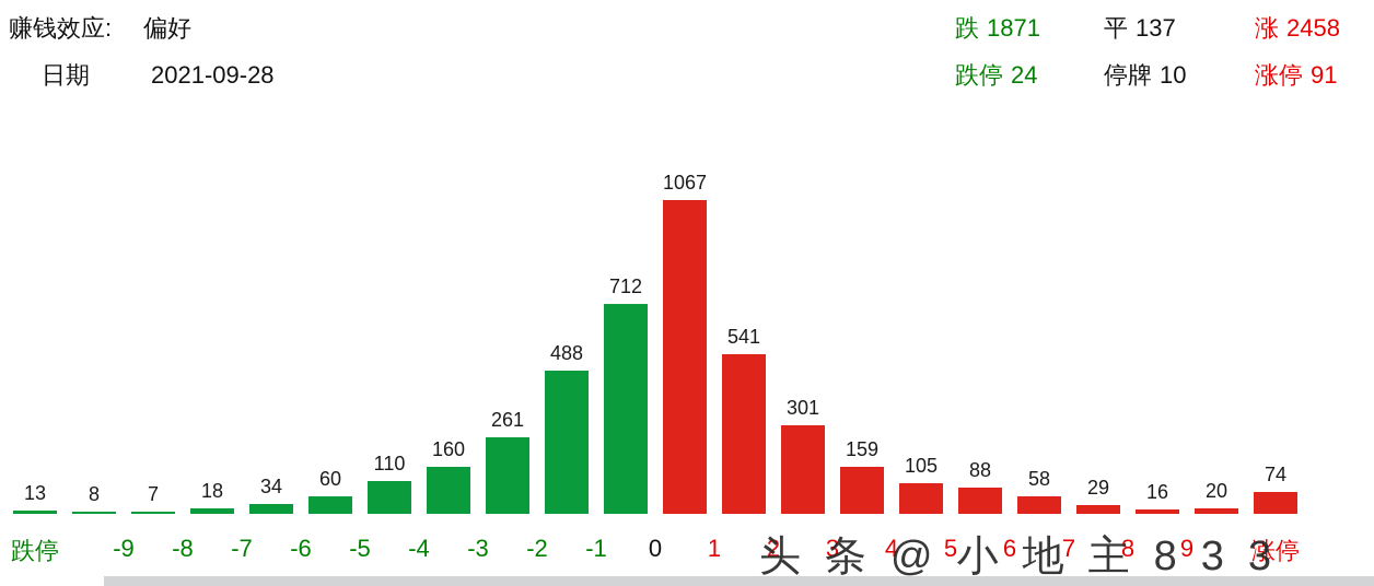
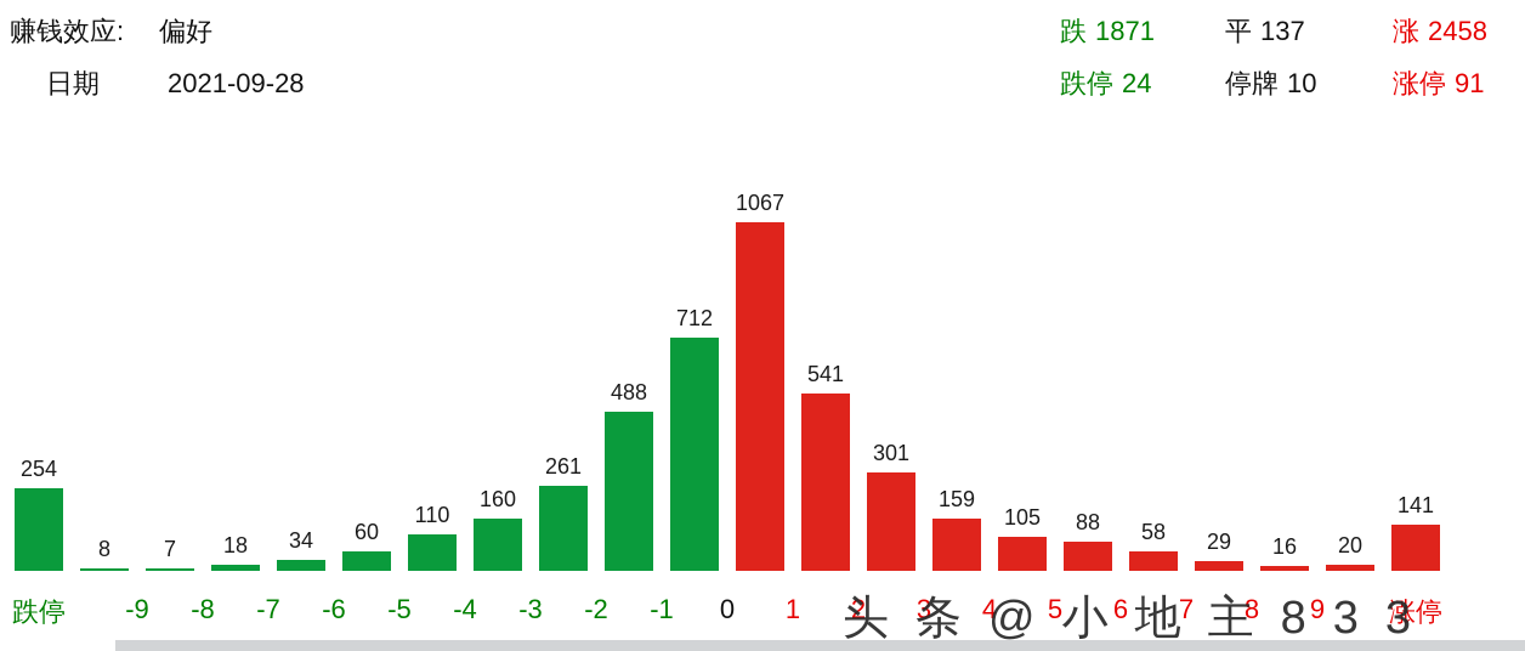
跌停: 13 -> 254
涨停: 74 -> 141
